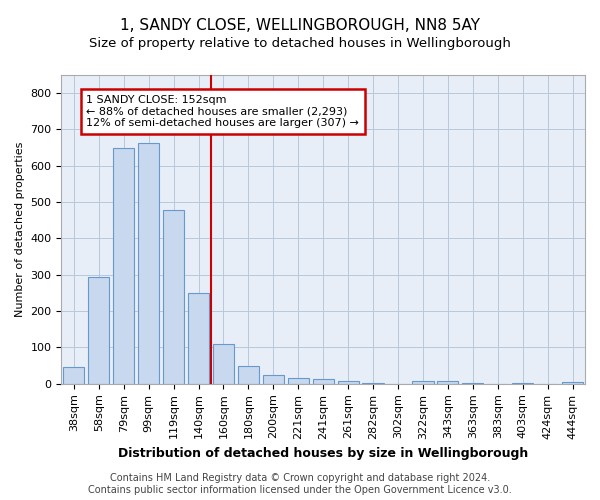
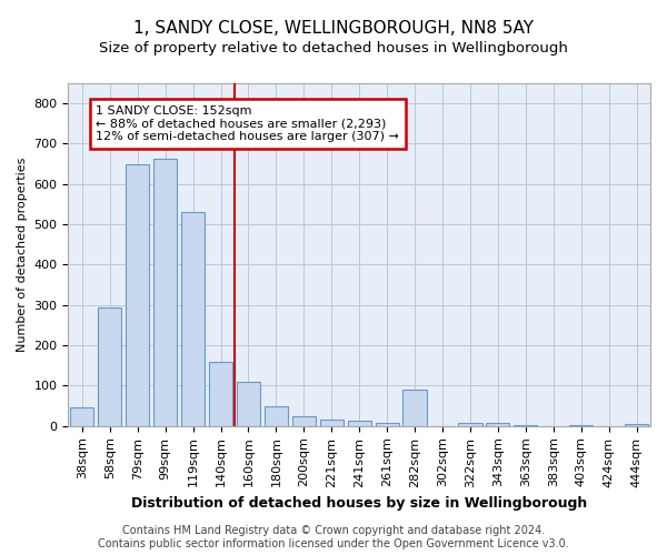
119sqm: 478 -> 530
140sqm: 250 -> 160
282sqm: 3 -> 90
